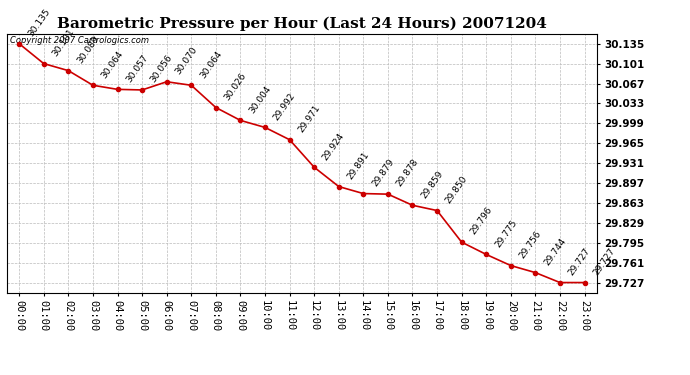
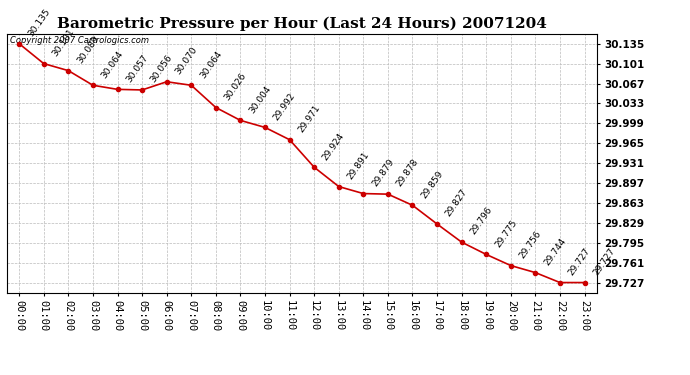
17:00: 29.850 -> 29.827
